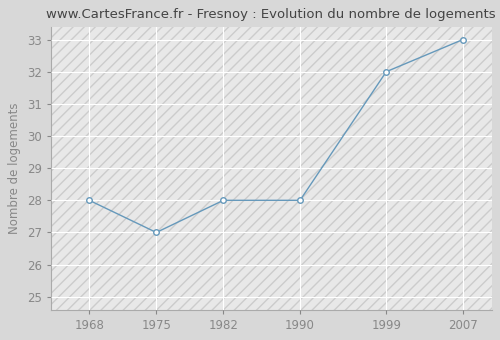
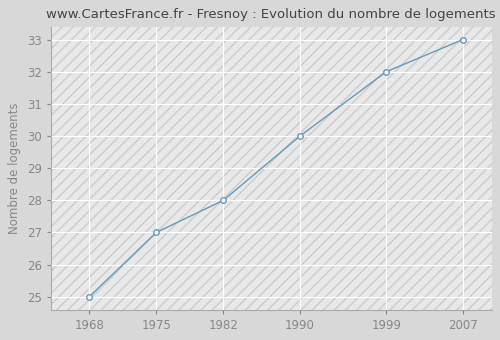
1968: 28 -> 25
1990: 28 -> 30
